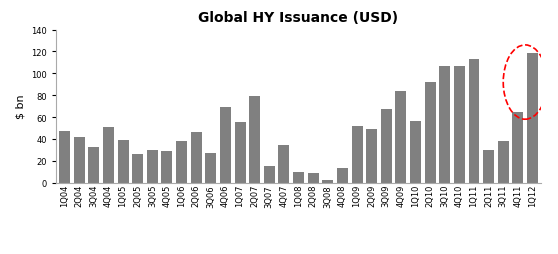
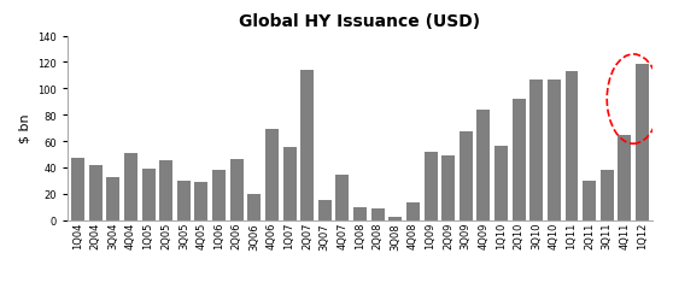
2Q05: 26 -> 45
3Q06: 27 -> 20
2Q07: 79 -> 114
